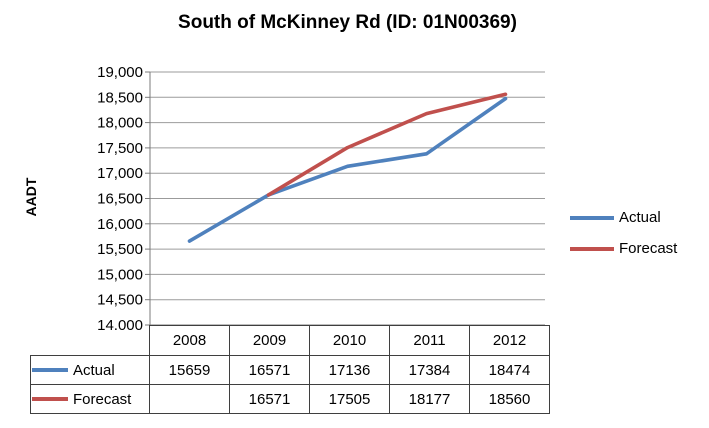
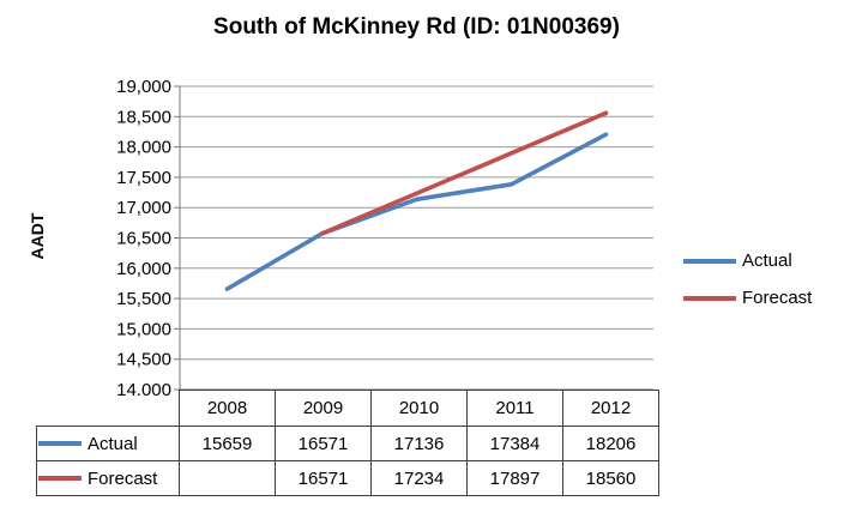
Forecast/2010: 17505 -> 17234
Forecast/2011: 18177 -> 17897
Actual/2012: 18474 -> 18206
